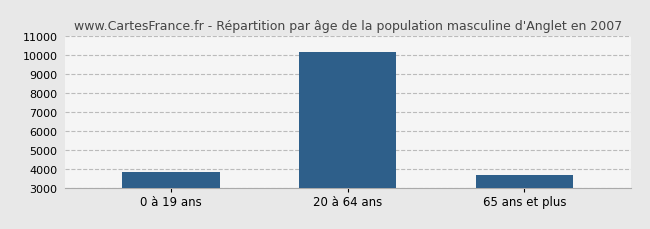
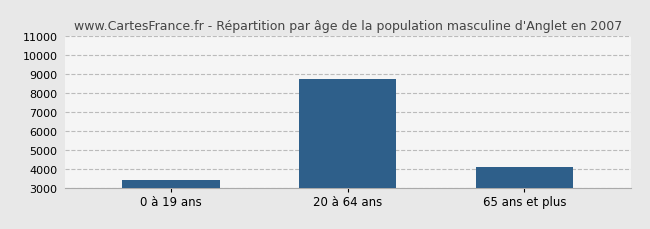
0 à 19 ans: 3800 -> 3400
20 à 64 ans: 10200 -> 8700
65 ans et plus: 3600 -> 4100
